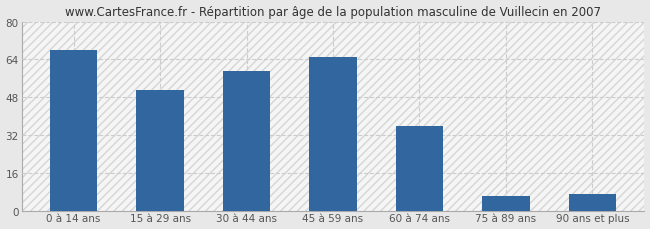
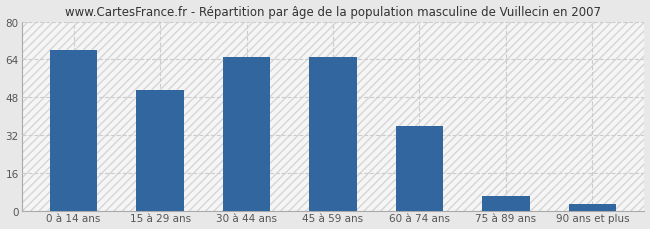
30 à 44 ans: 59 -> 65
90 ans et plus: 7 -> 3
